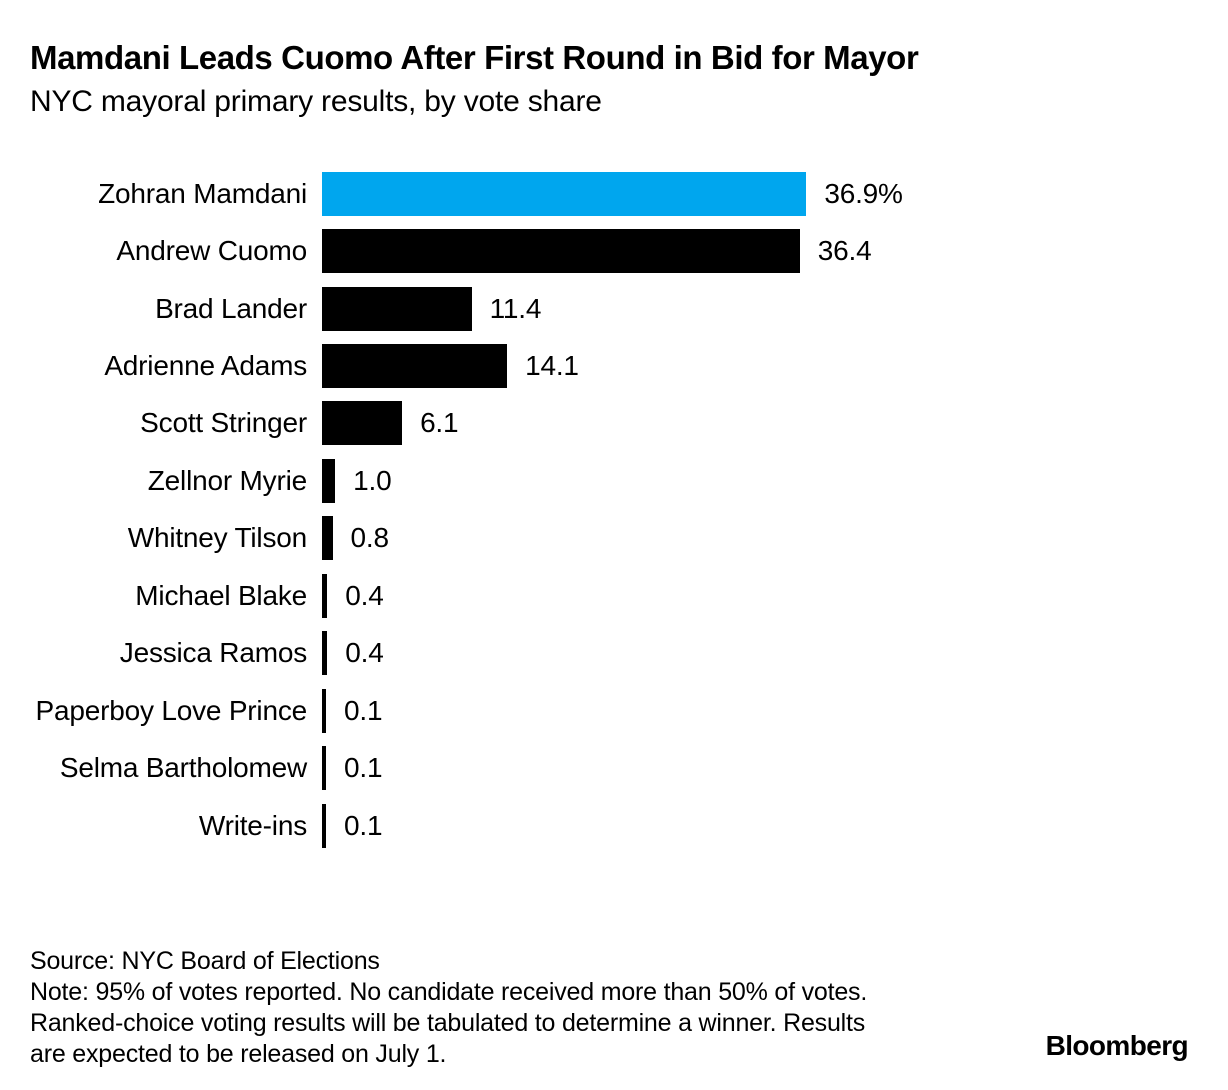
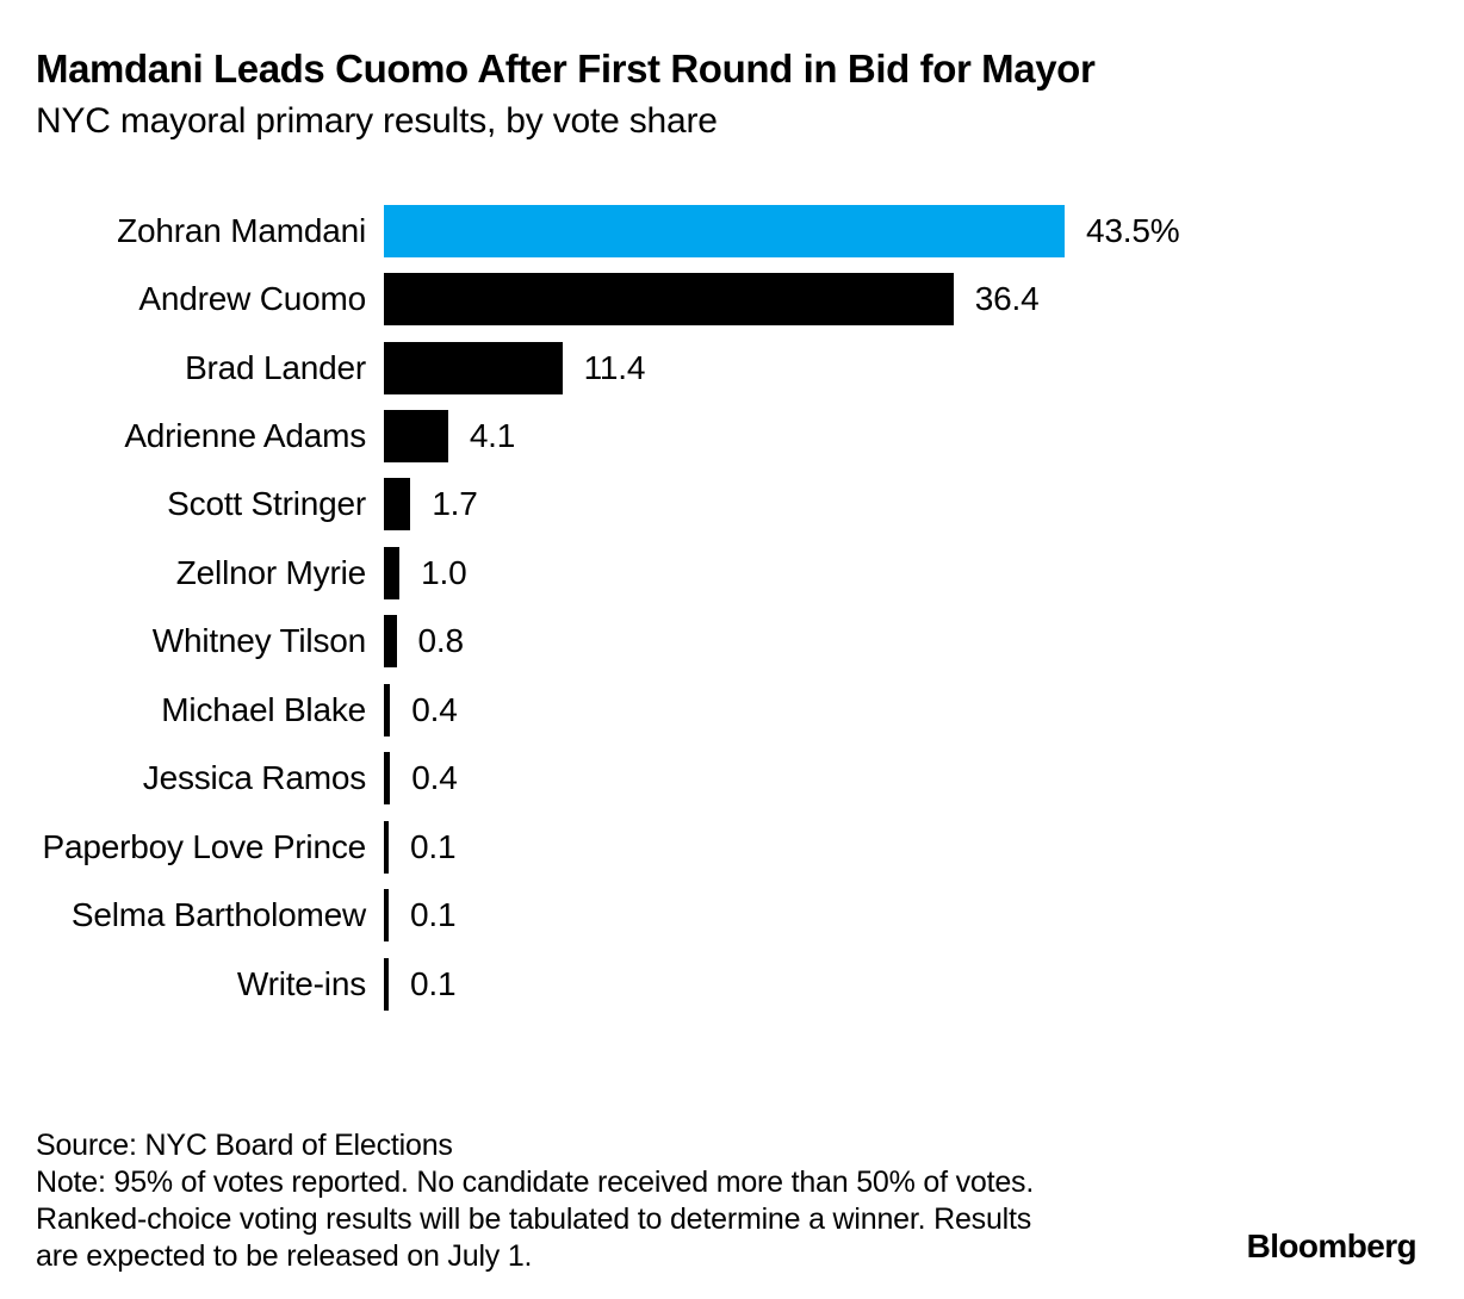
Zohran Mamdani: 36.9% -> 43.5%
Adrienne Adams: 14.1 -> 4.1
Scott Stringer: 6.1 -> 1.7
